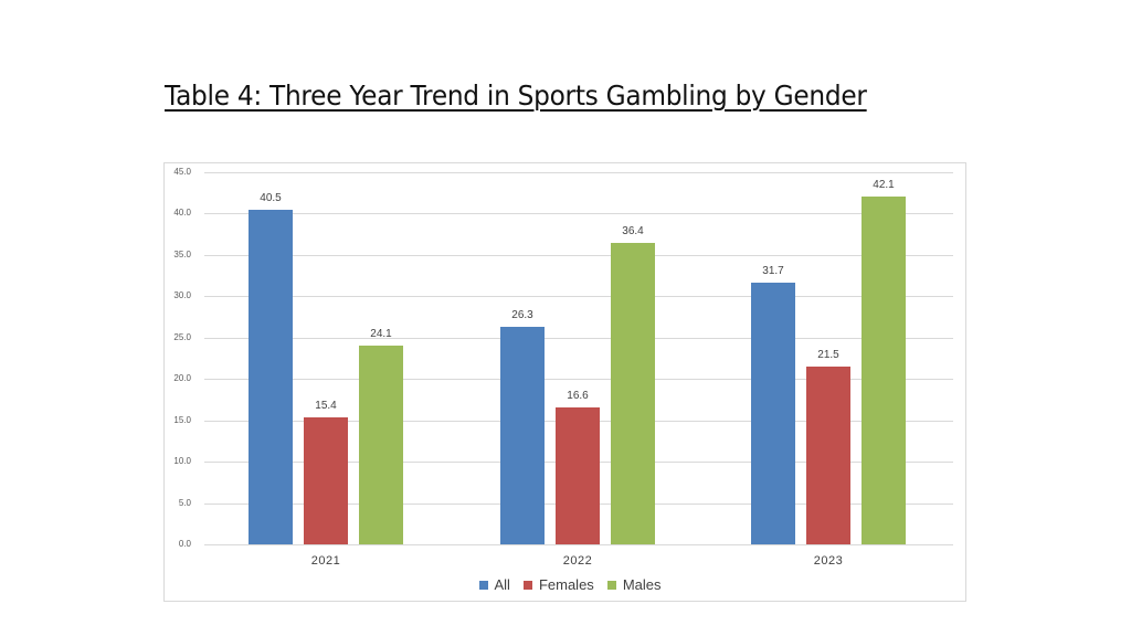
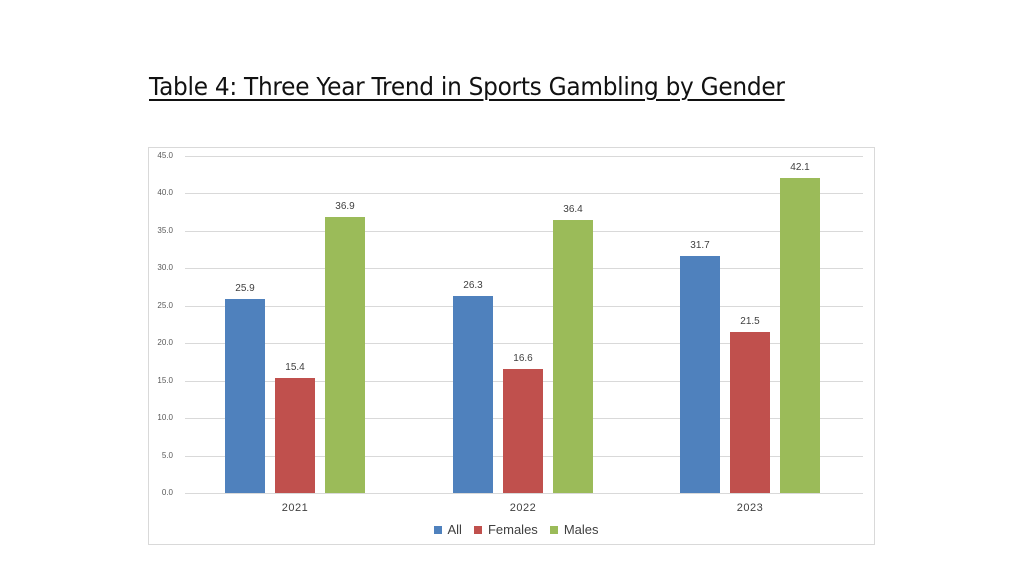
All/2021: 40.5 -> 25.9
Males/2021: 24.1 -> 36.9
